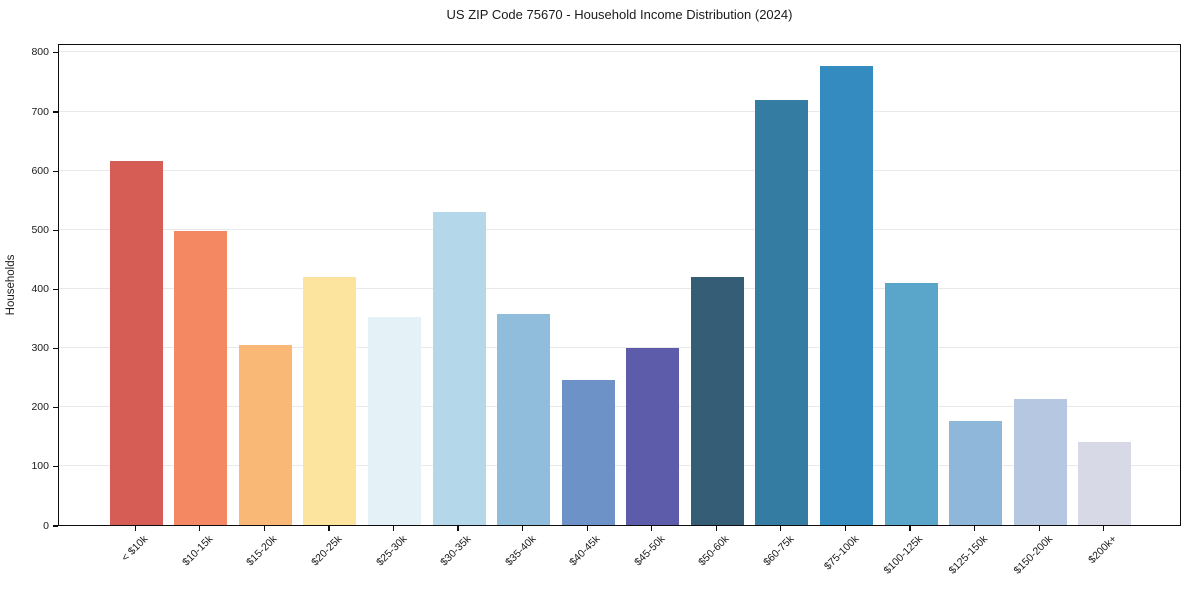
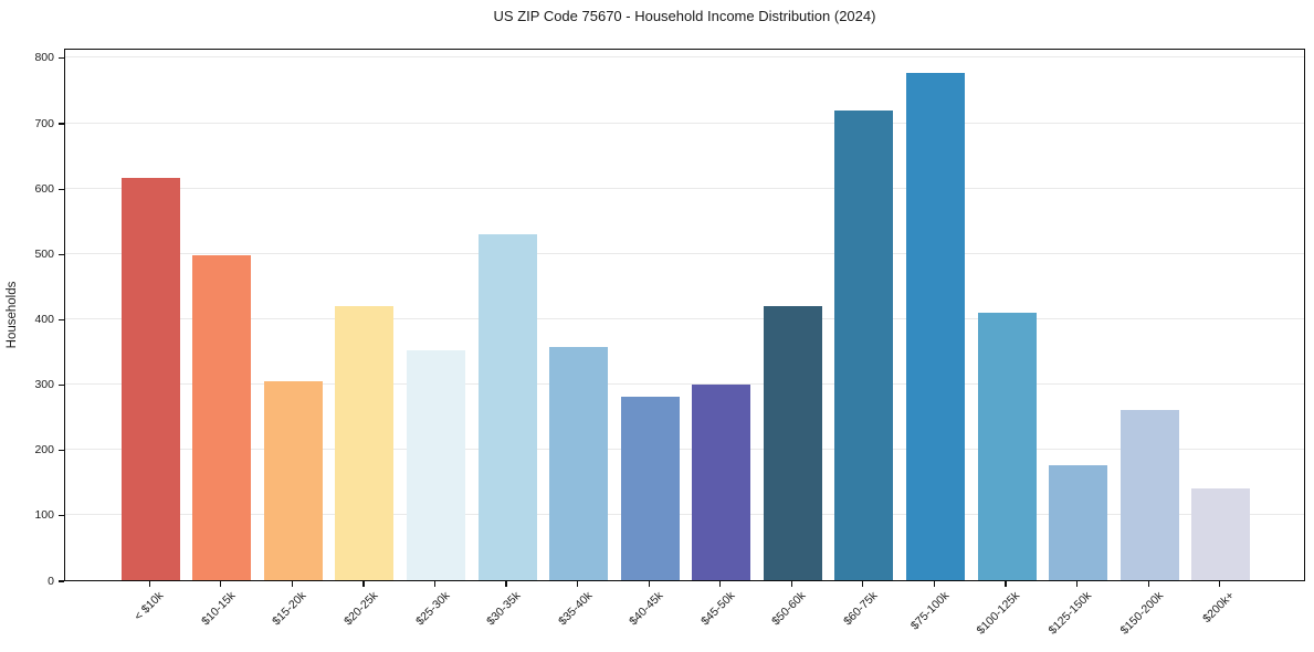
$40-45k: 240 -> 280
$150-200k: 210 -> 260
